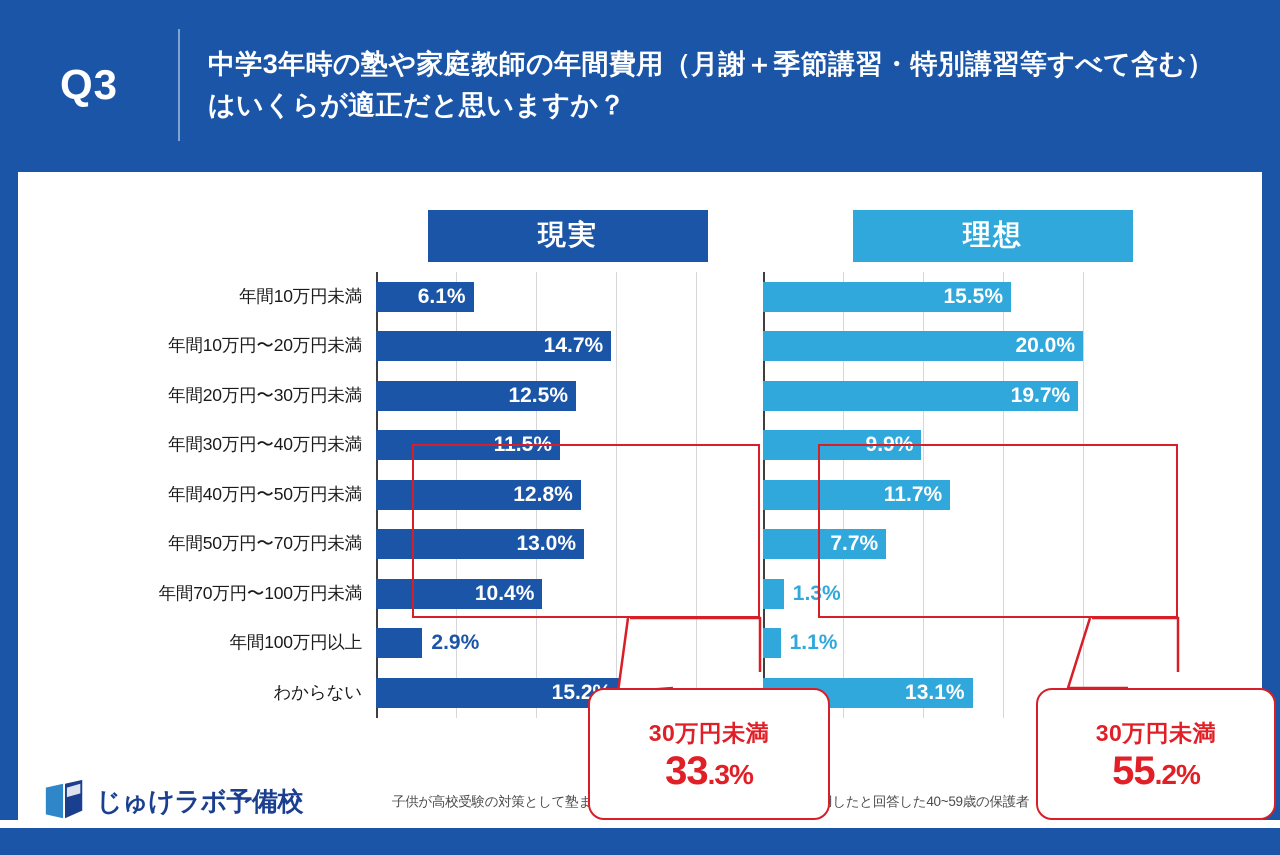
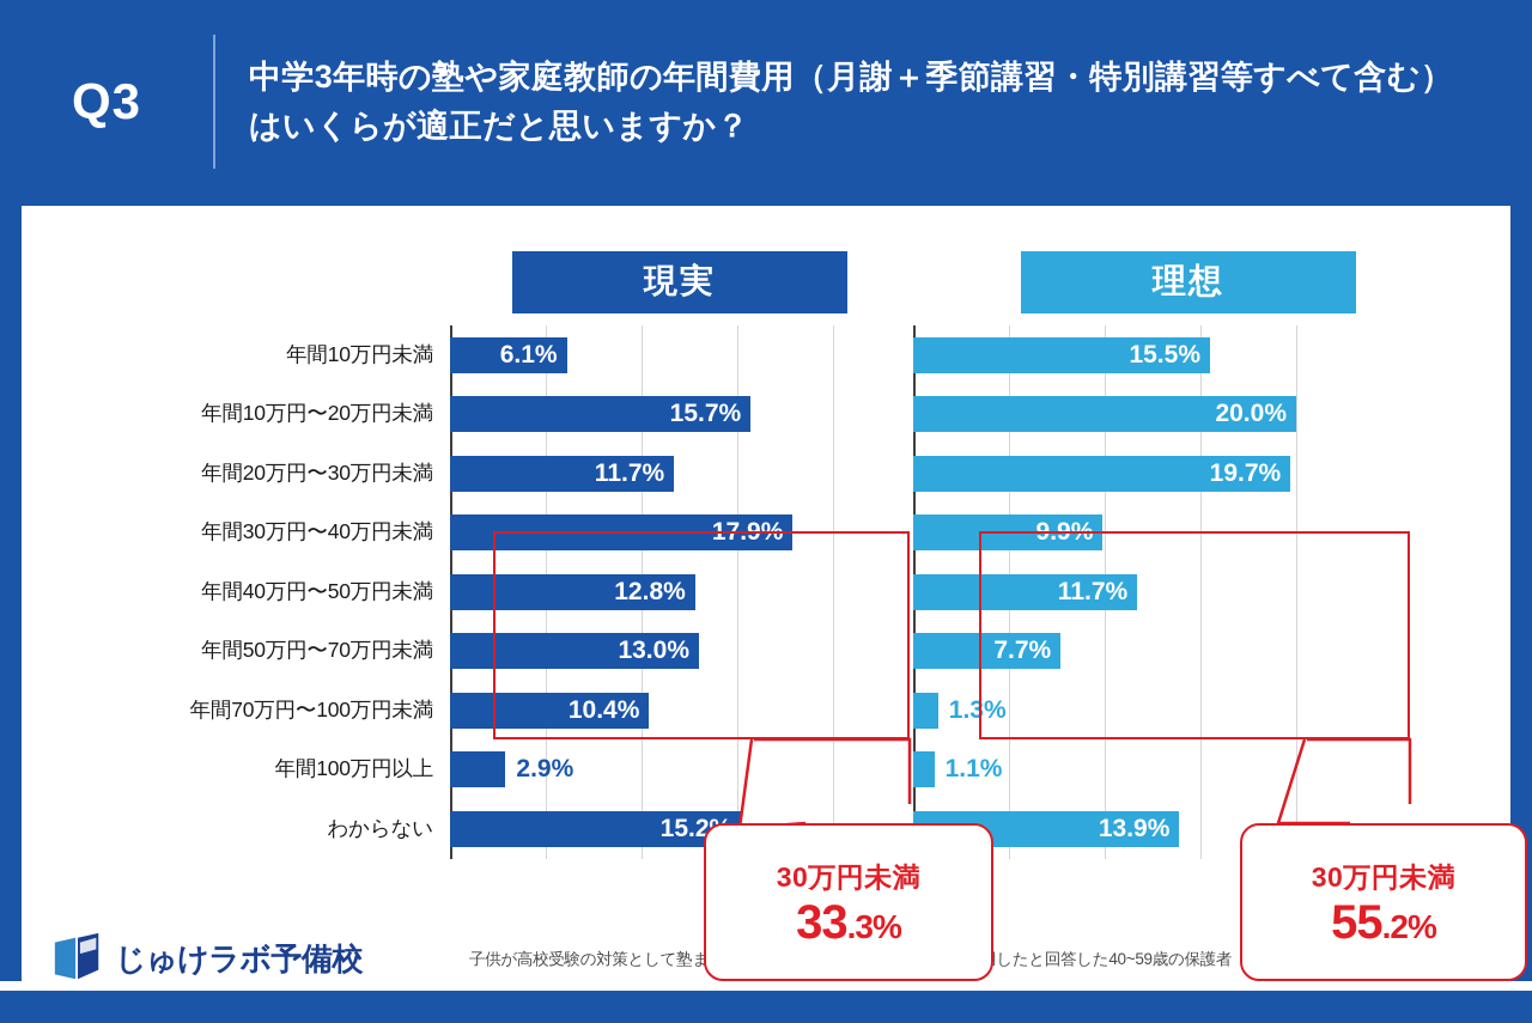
現実/年間10万円〜20万円未満: 14.7% -> 15.7%
現実/年間20万円〜30万円未満: 12.5% -> 11.7%
現実/年間30万円〜40万円未満: 11.5% -> 17.9%
理想/わからない: 13.1% -> 13.9%
